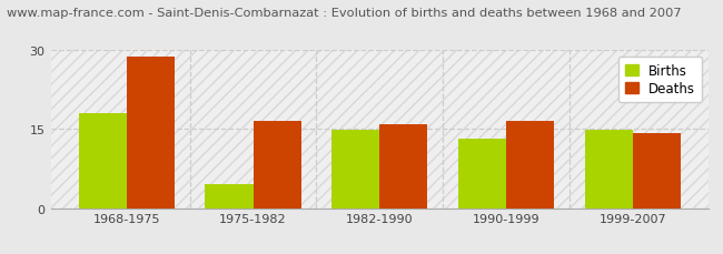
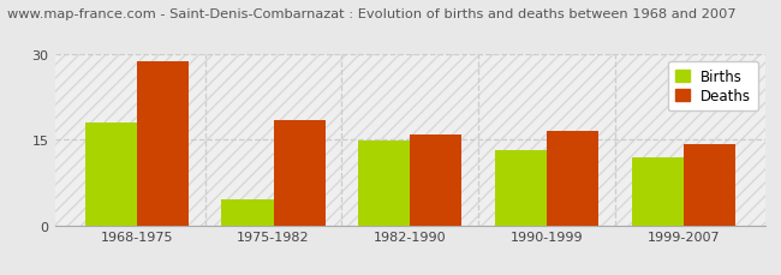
Deaths/1975-1982: 16.5 -> 18.5
Births/1999-2007: 14.8 -> 12.0
